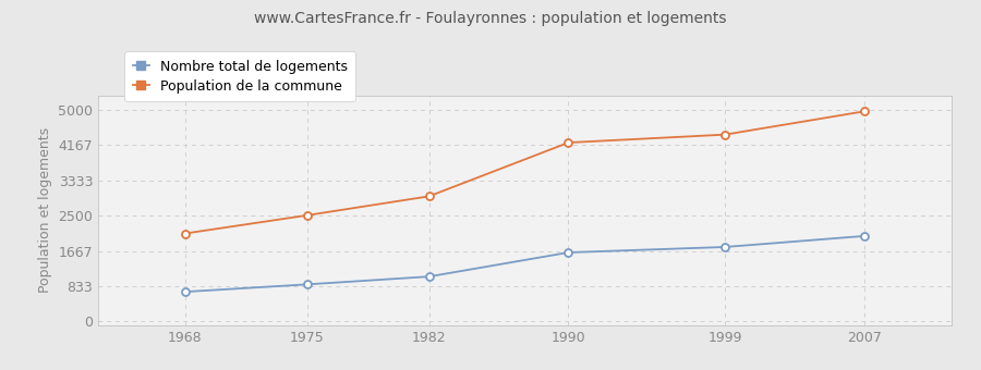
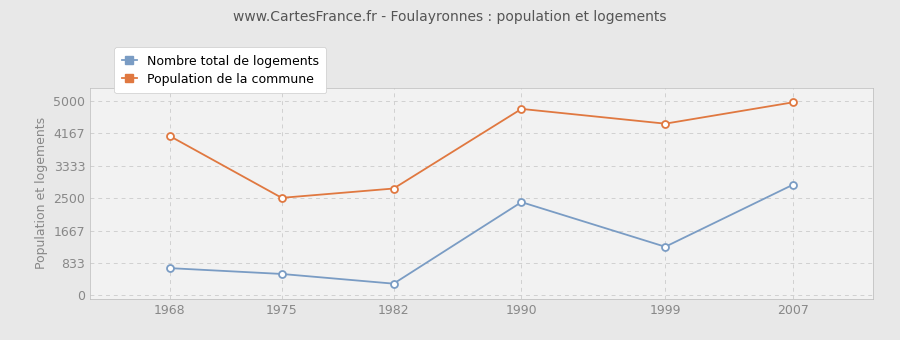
Population de la commune/1968: 2080 -> 4100
Nombre total de logements/1975: 880 -> 550
Nombre total de logements/1982: 1060 -> 300
Population de la commune/1982: 2960 -> 2750
Nombre total de logements/1990: 1630 -> 2400
Population de la commune/1990: 4230 -> 4800
Nombre total de logements/1999: 1760 -> 1250
Nombre total de logements/2007: 2020 -> 2850
